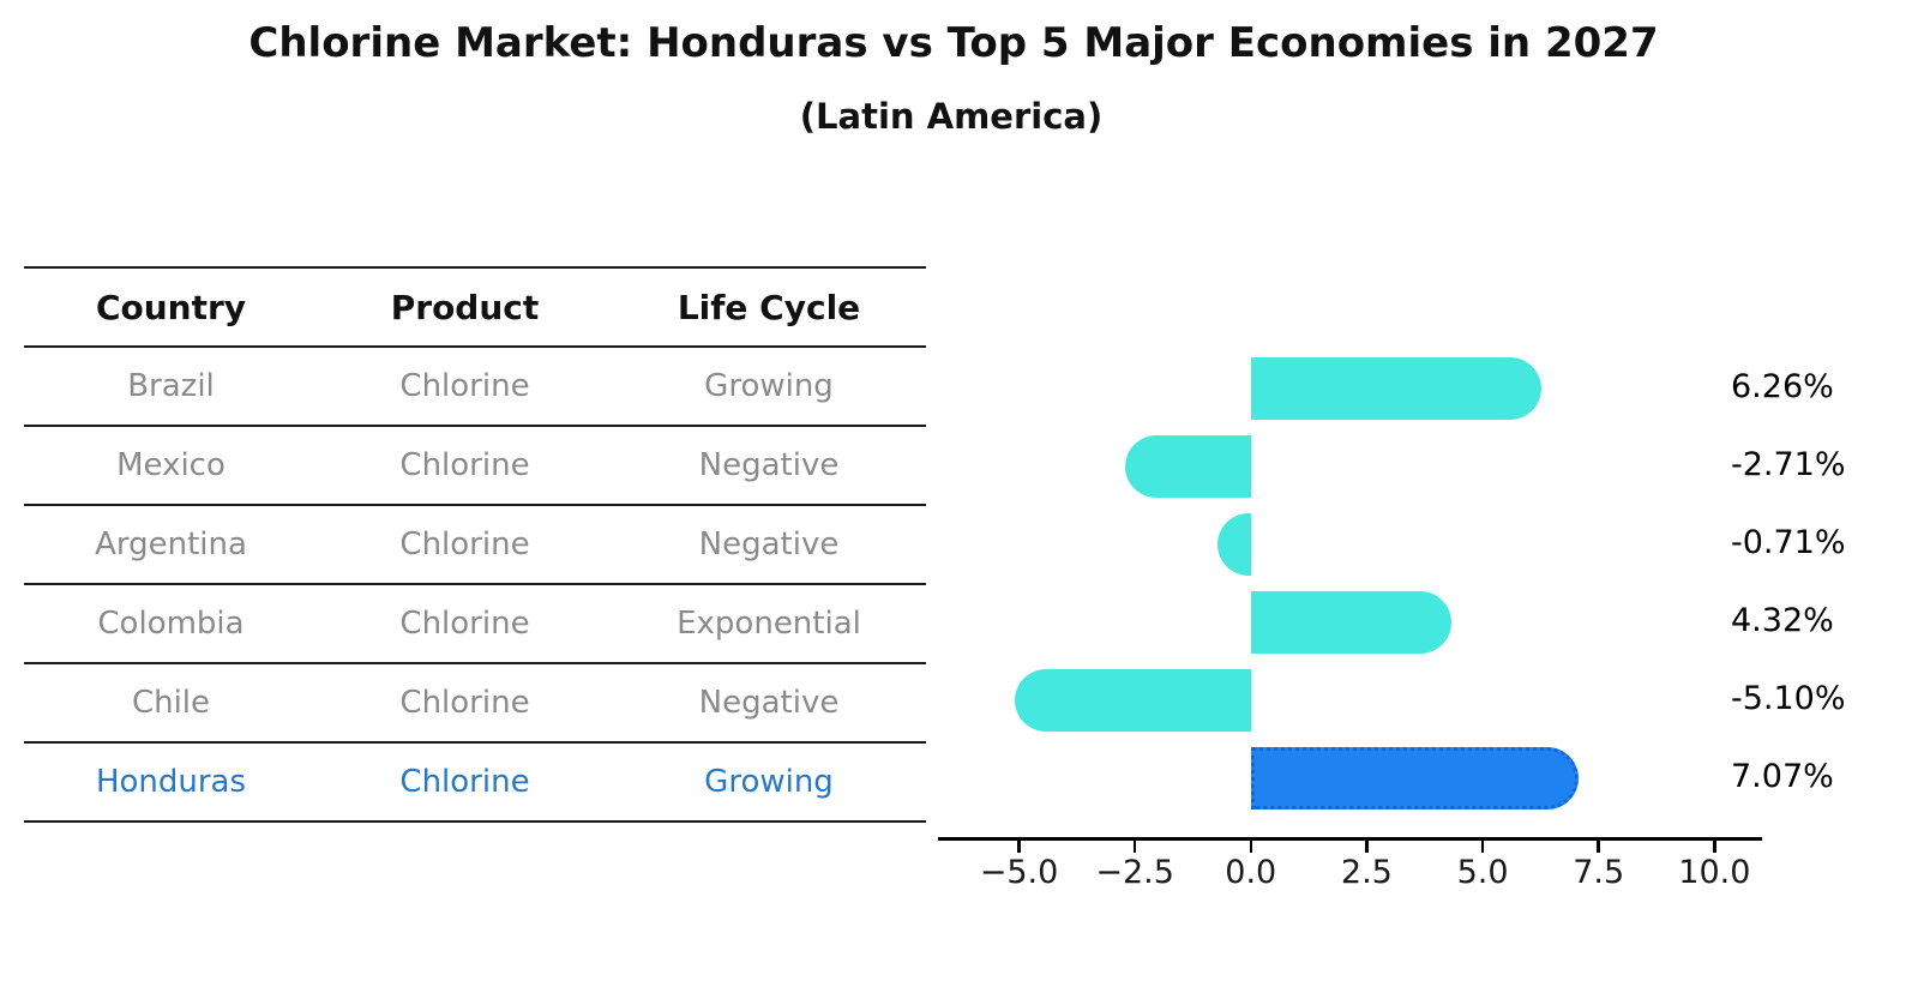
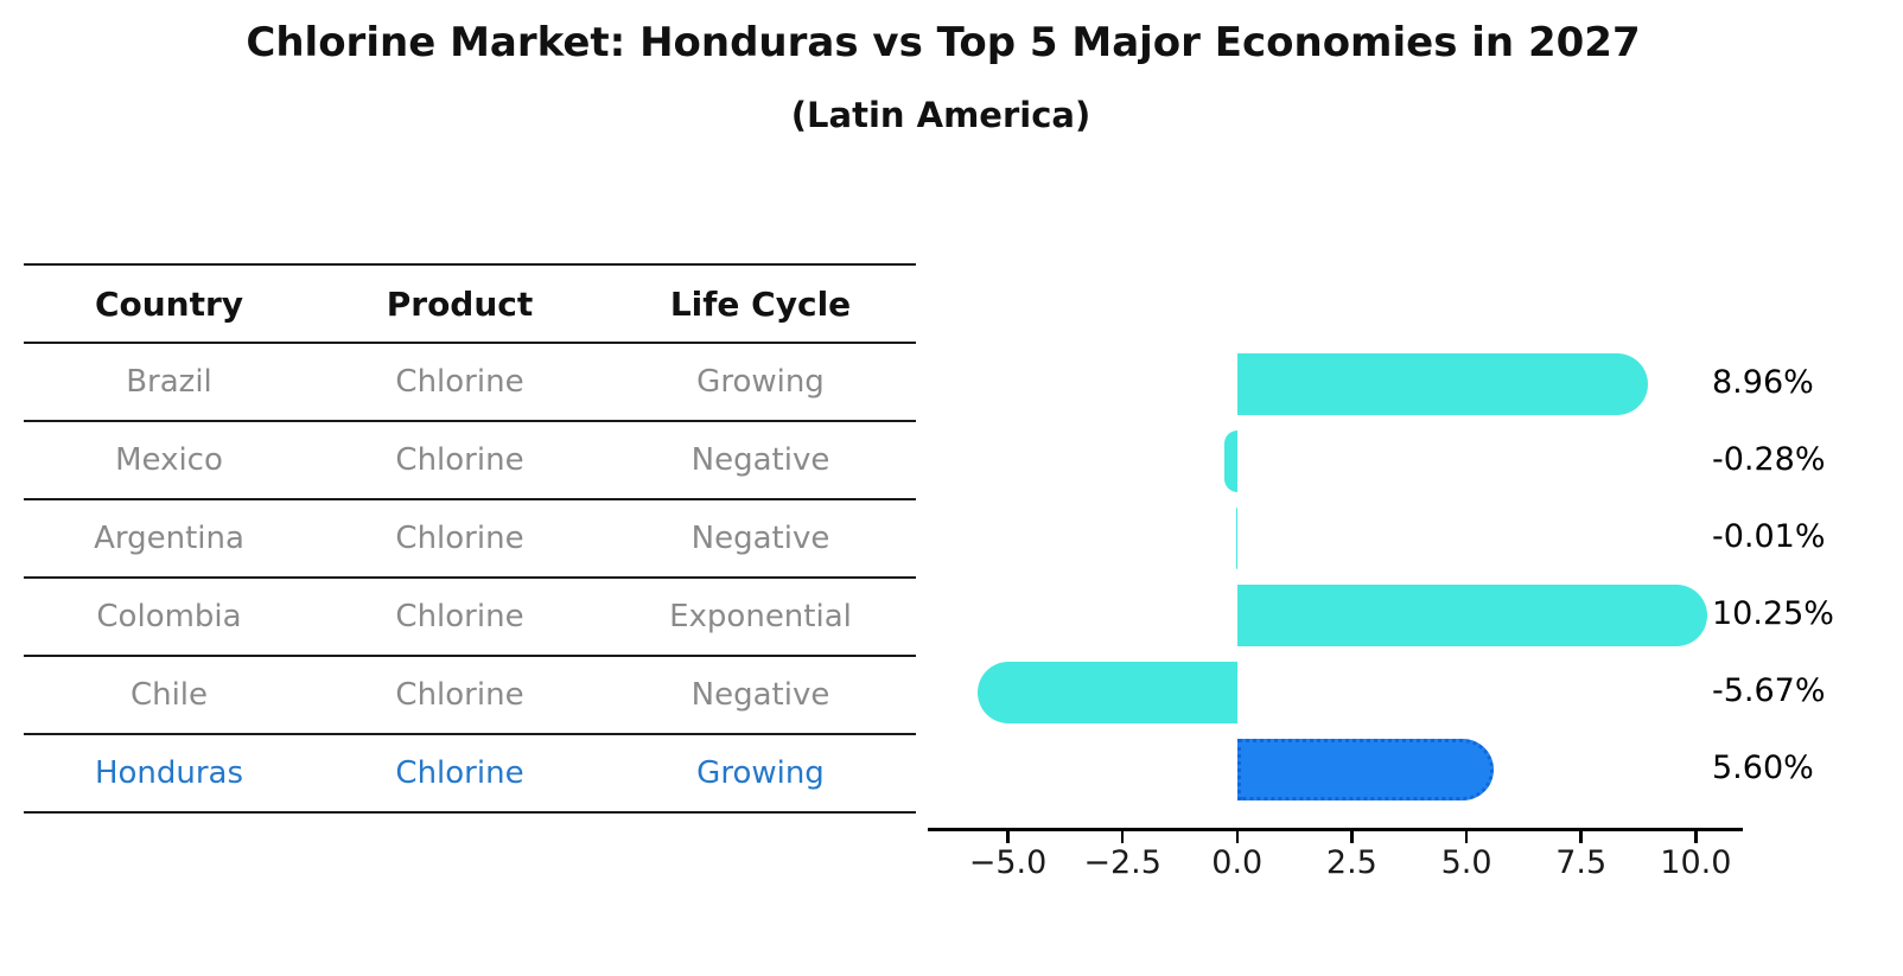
Brazil: 6.26% -> 8.96%
Mexico: -2.71% -> -0.28%
Argentina: -0.71% -> -0.01%
Colombia: 4.32% -> 10.25%
Chile: -5.10% -> -5.67%
Honduras: 7.07% -> 5.60%
